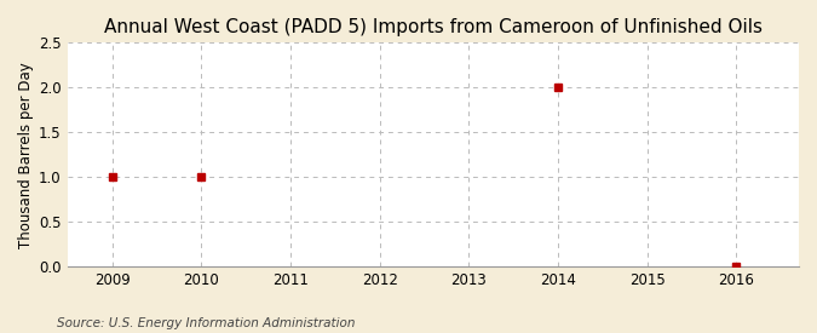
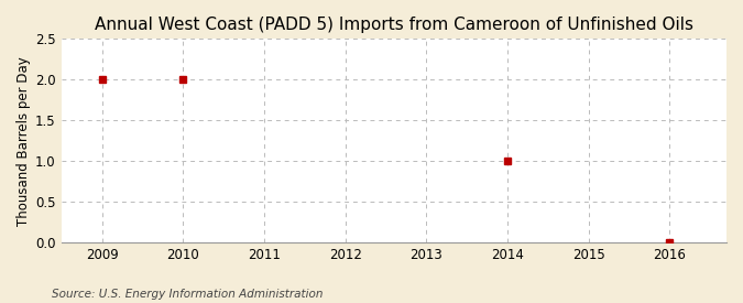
2009: 1 -> 2
2010: 1 -> 2
2014: 2 -> 1
